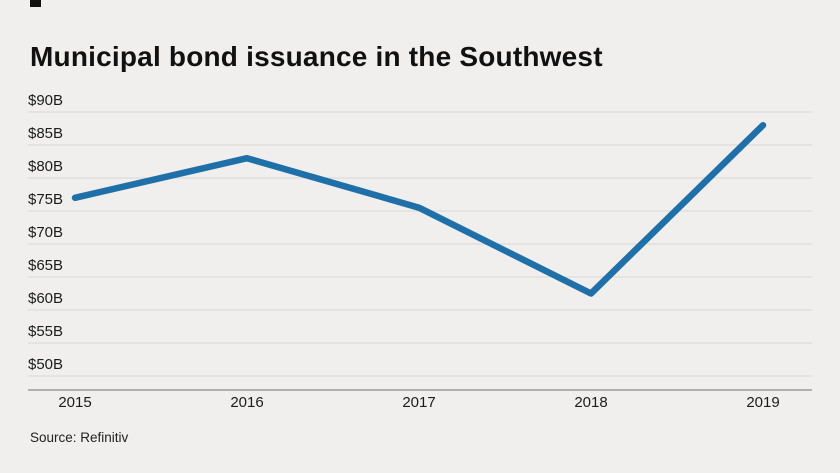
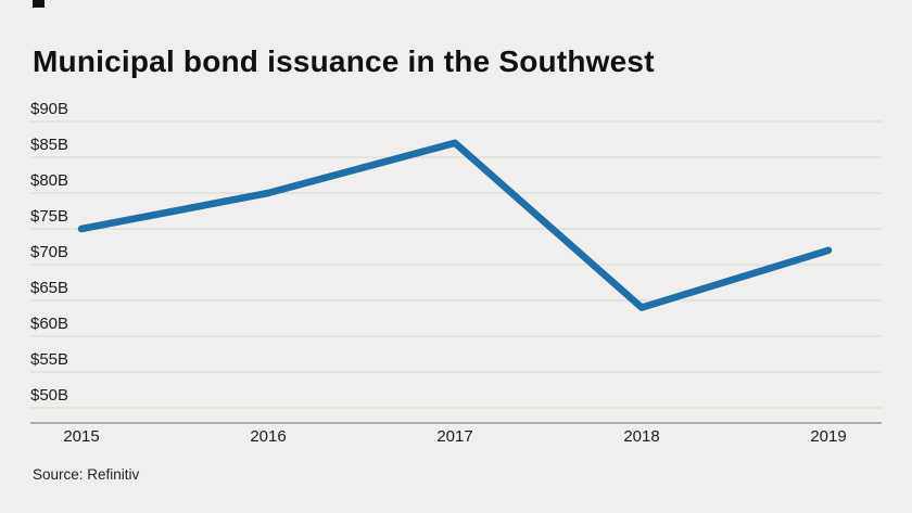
2015: $77B -> $75B
2016: $83B -> $80B
2017: $76B -> $87B
2018: $62B -> $64B
2019: $88B -> $72B
